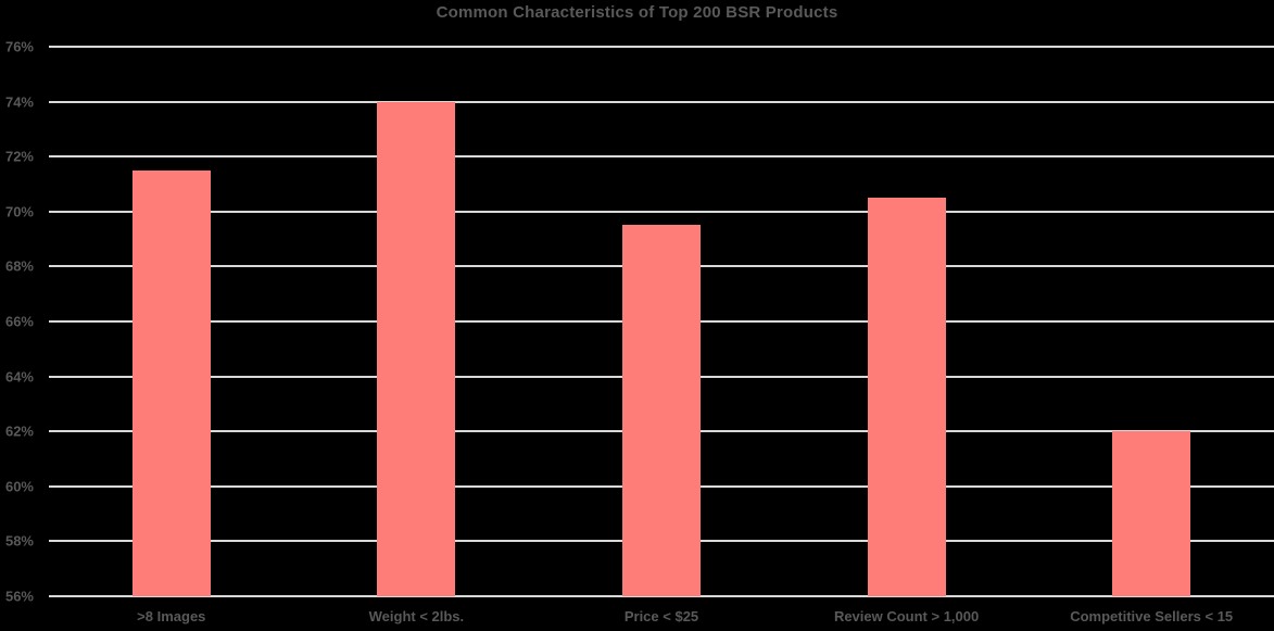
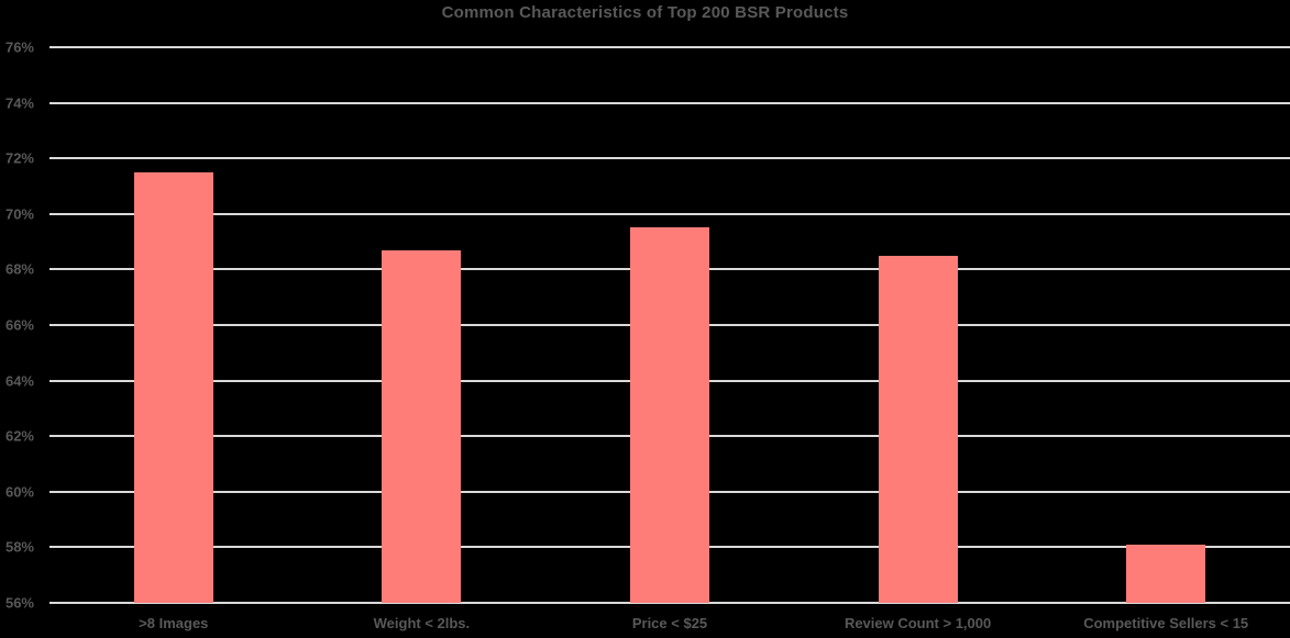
Weight < 2lbs.: 74.0% -> 68.7%
Review Count > 1,000: 70.5% -> 68.5%
Competitive Sellers < 15: 62.0% -> 58.1%
